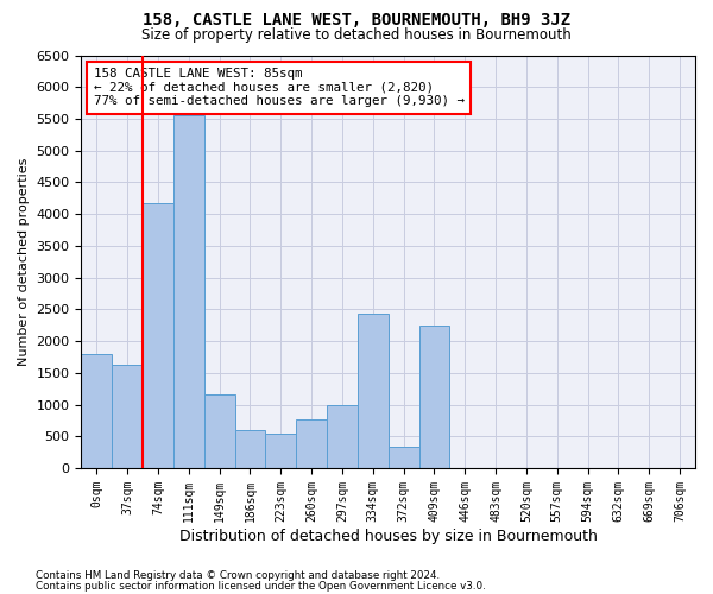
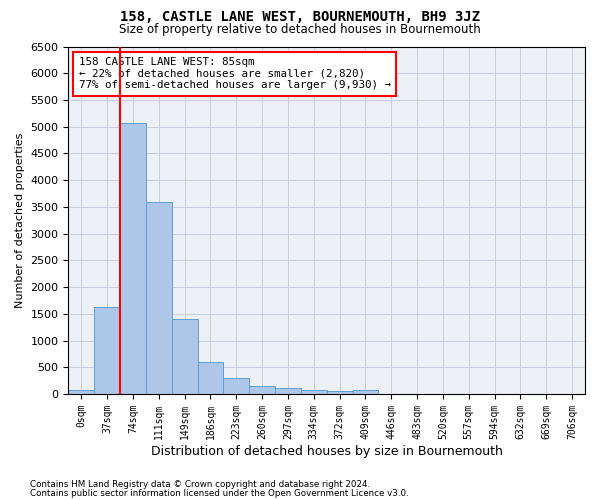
0sqm: 1800 -> 80
74sqm: 4180 -> 5080
111sqm: 5560 -> 3600
149sqm: 1160 -> 1400
223sqm: 540 -> 290
260sqm: 760 -> 140
297sqm: 1000 -> 110
334sqm: 2440 -> 80
372sqm: 340 -> 50
409sqm: 2240 -> 80
